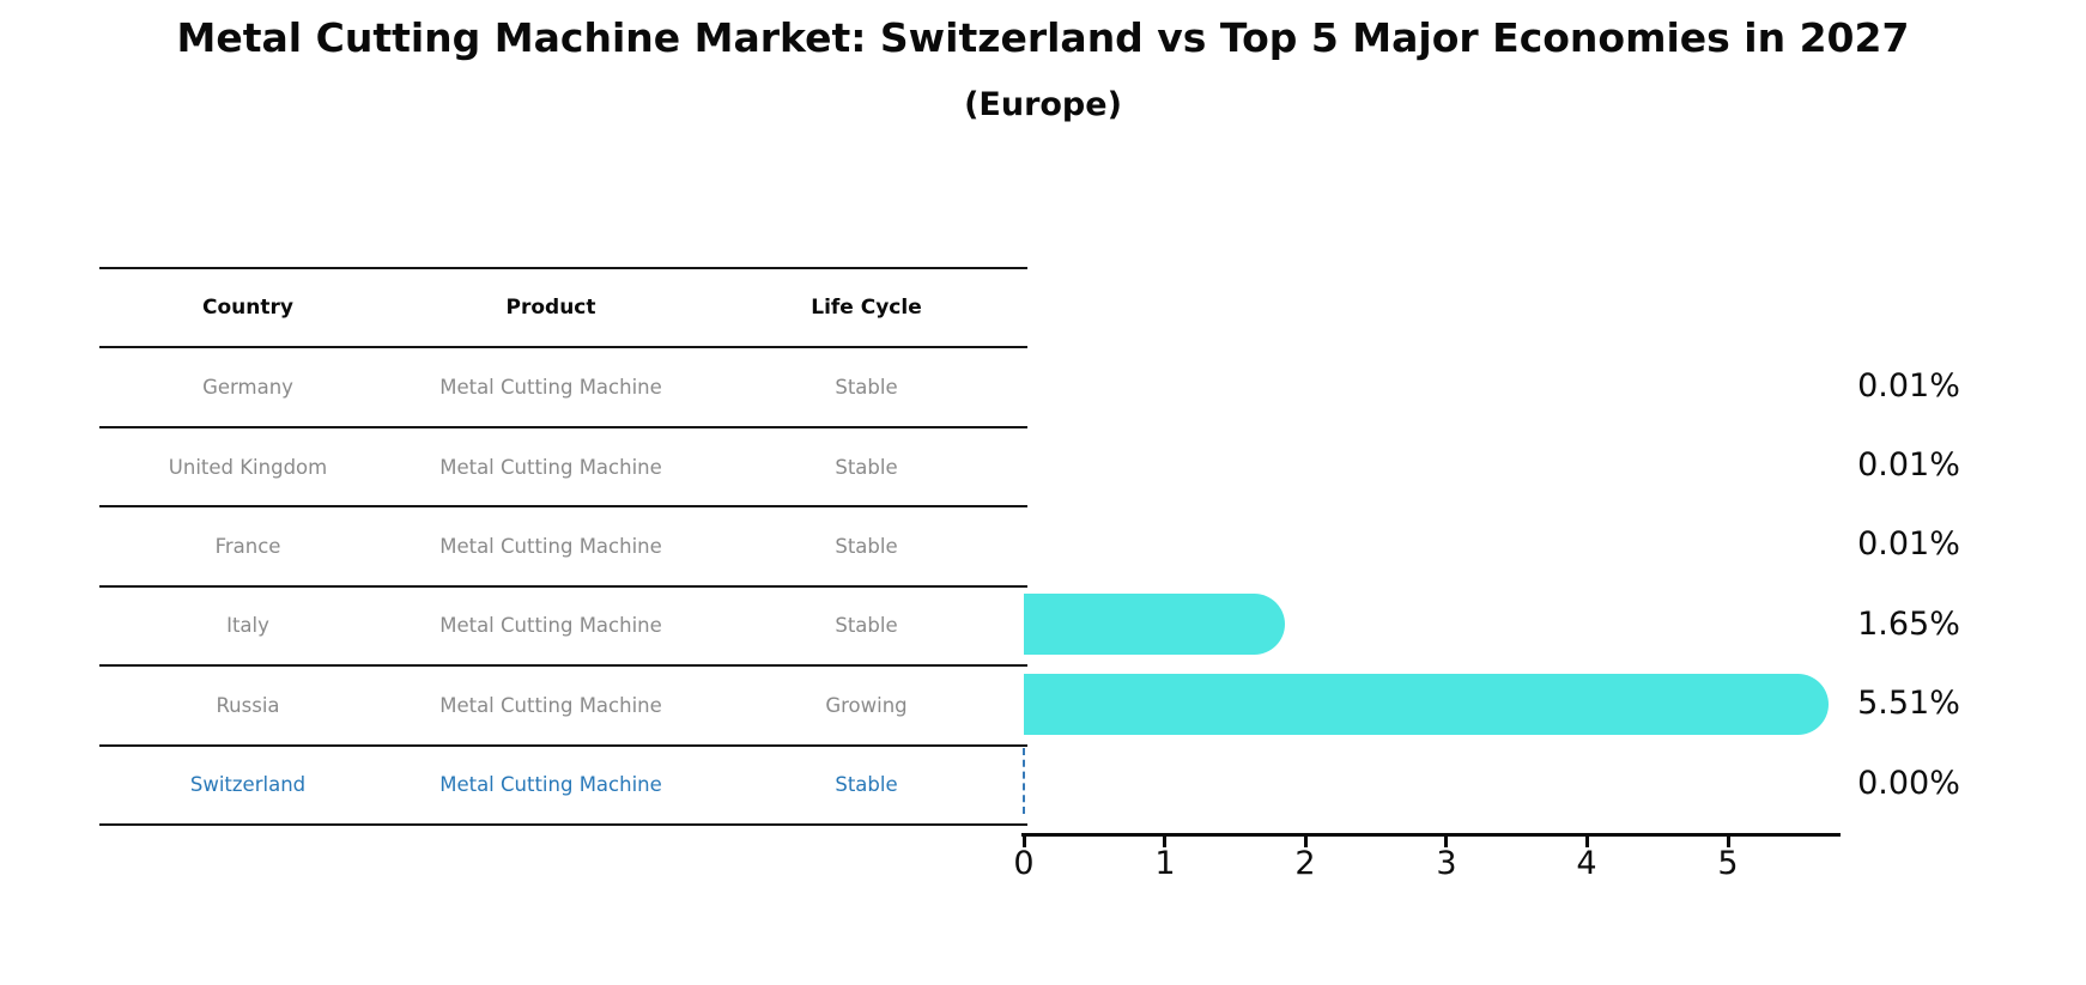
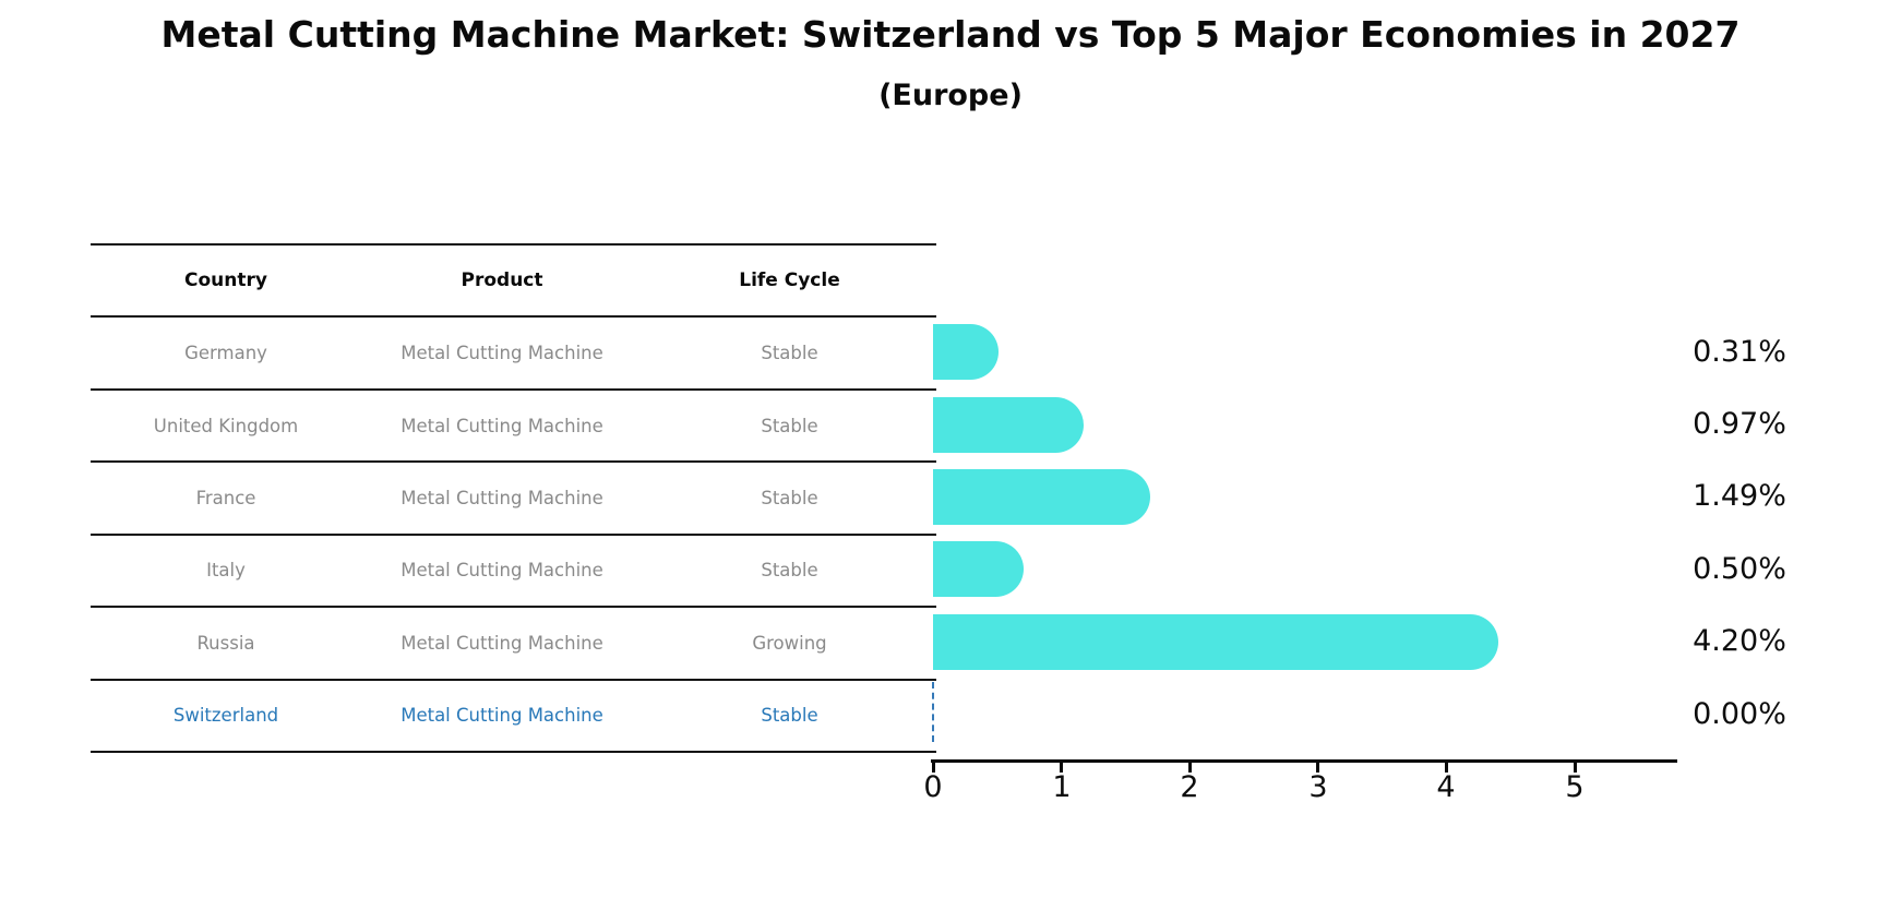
Germany: 0.01% -> 0.31%
United Kingdom: 0.01% -> 0.97%
France: 0.01% -> 1.49%
Italy: 1.65% -> 0.50%
Russia: 5.51% -> 4.20%
